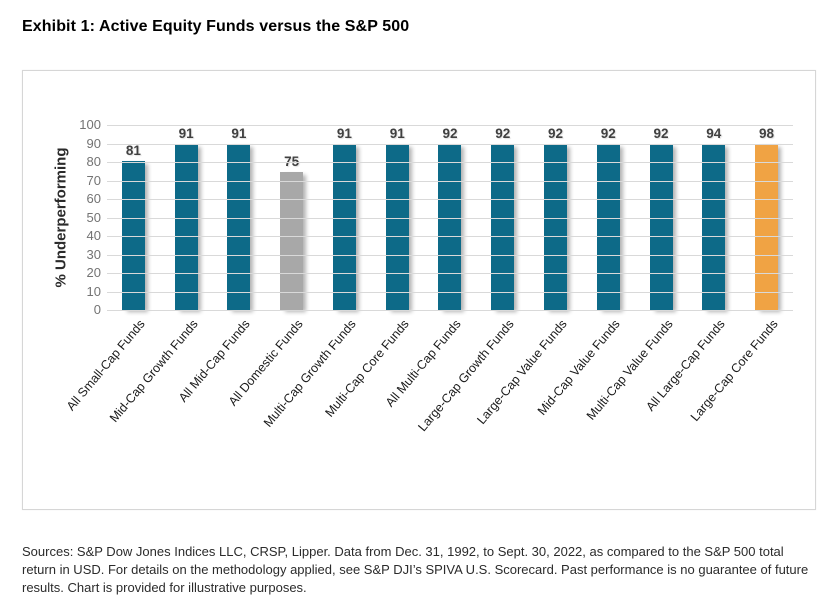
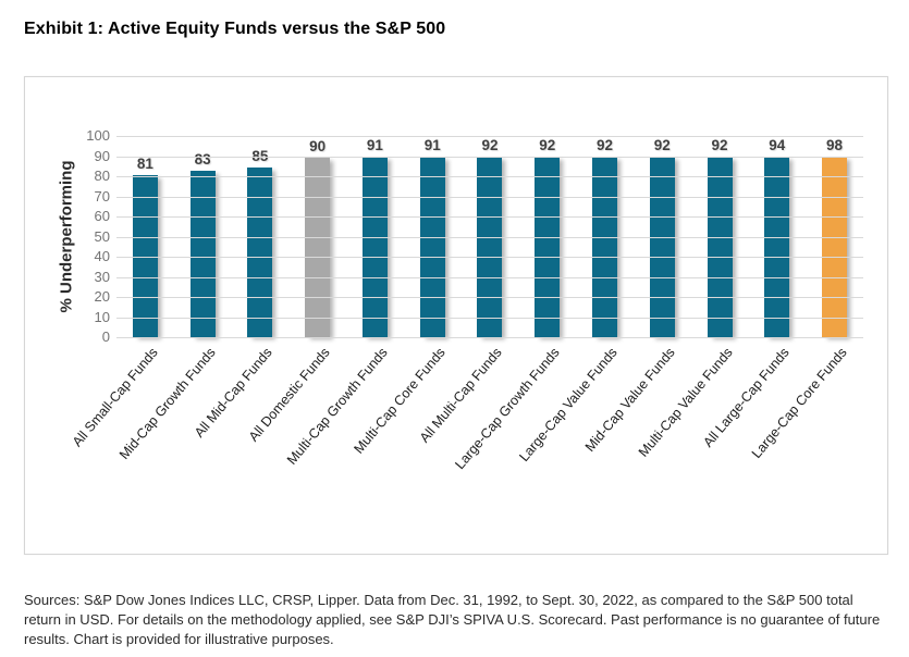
Mid-Cap Growth Funds: 91 -> 83
All Mid-Cap Funds: 91 -> 85
All Domestic Funds: 75 -> 90
